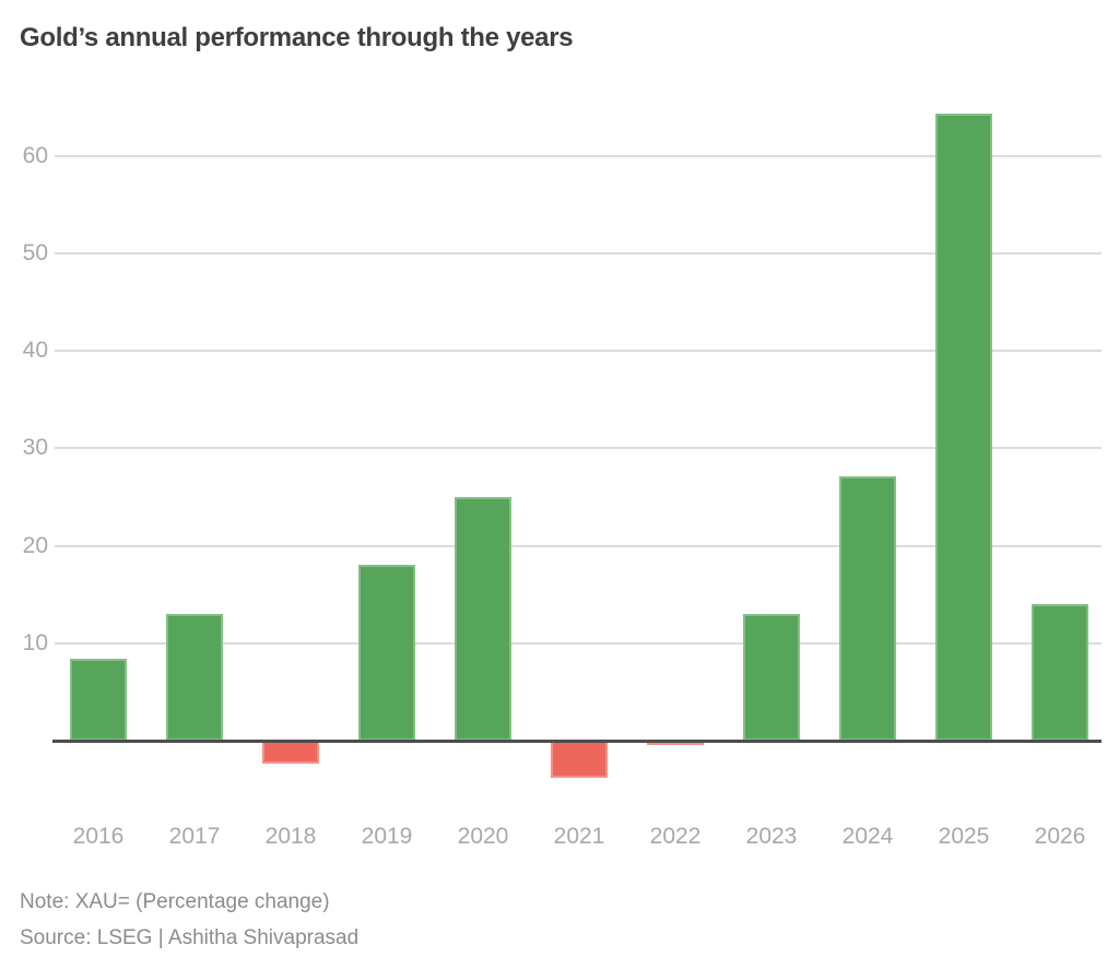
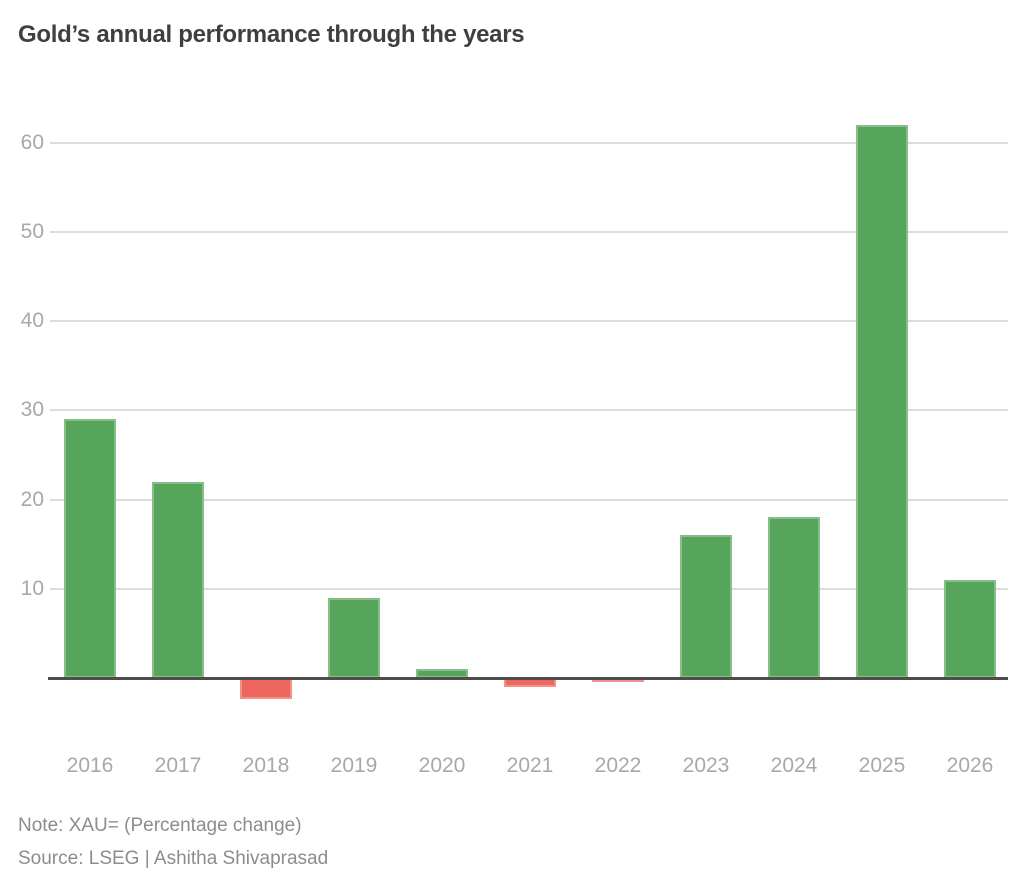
2016: 8 -> 29
2017: 13 -> 22
2019: 18 -> 9
2020: 25 -> 1
2021: -4 -> -1
2023: 13 -> 16
2024: 27 -> 18
2025: 64 -> 62
2026: 14 -> 11
